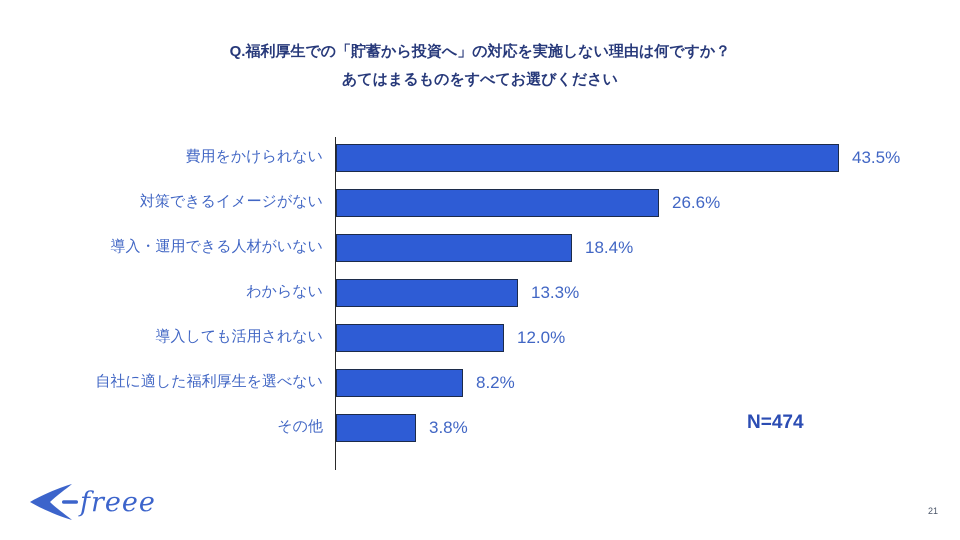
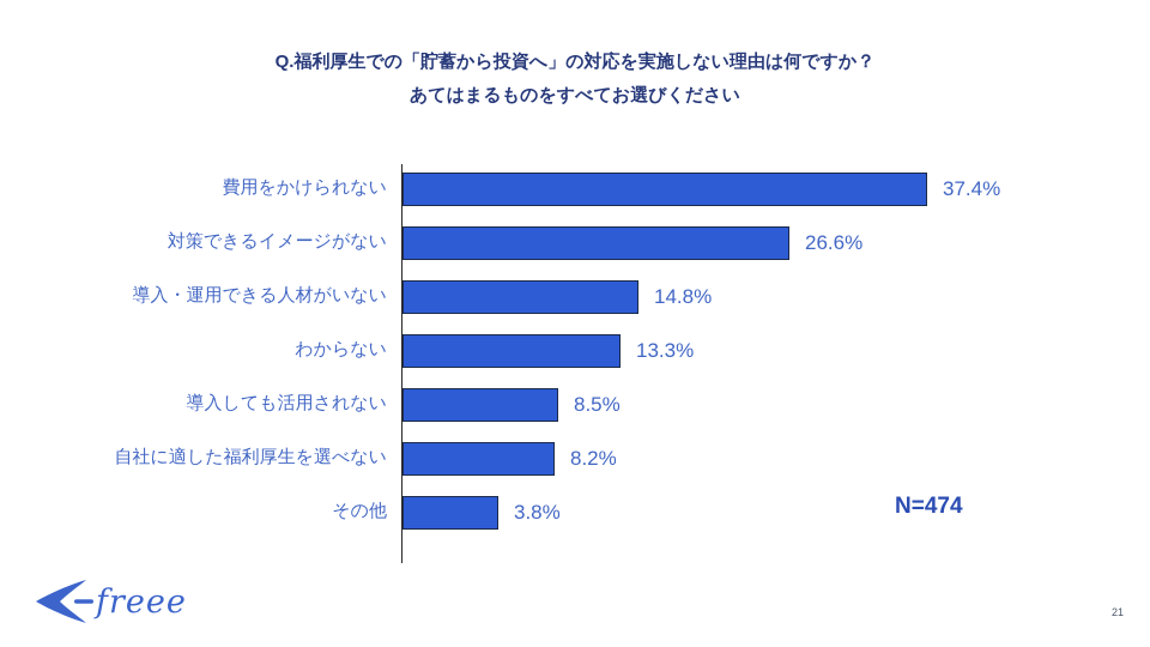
費用をかけられない: 43.5% -> 37.4%
導入・運用できる人材がいない: 18.4% -> 14.8%
導入しても活用されない: 12.0% -> 8.5%
